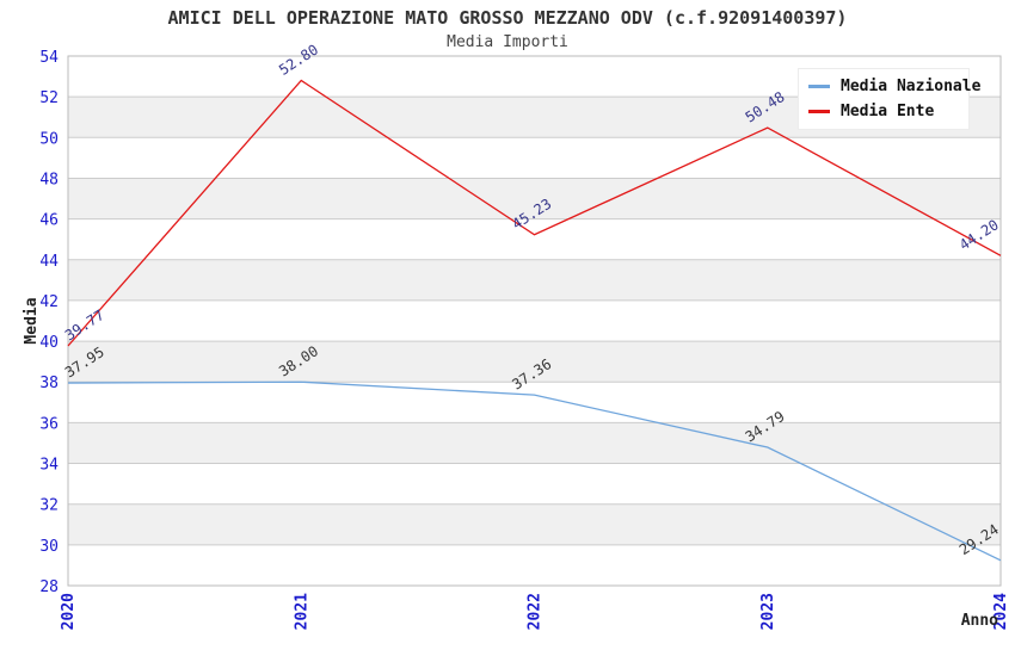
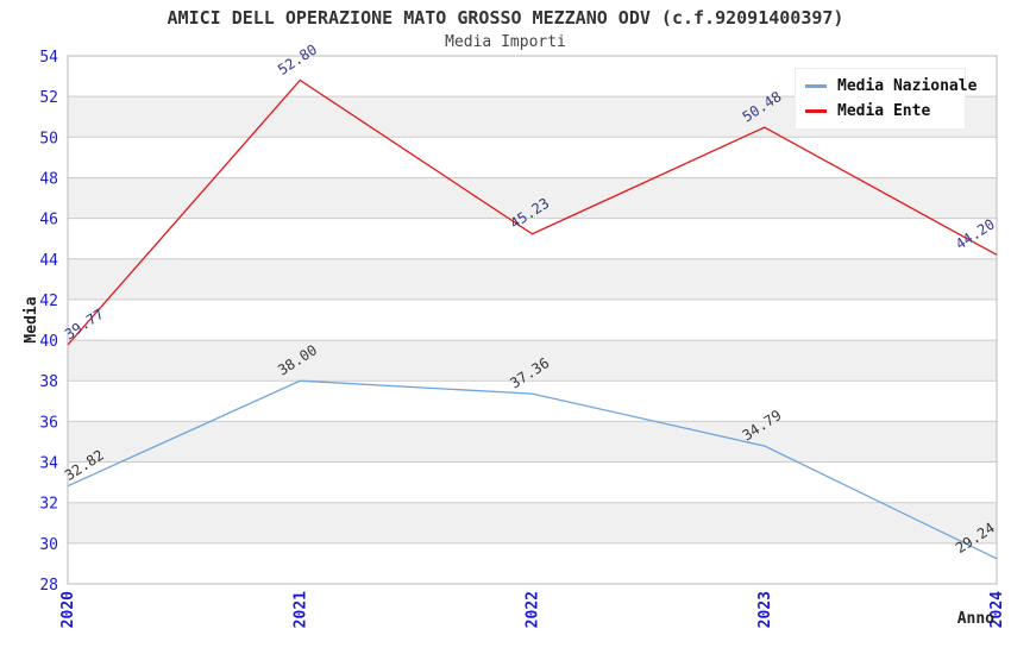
Media Nazionale/2020: 37.95 -> 32.82
